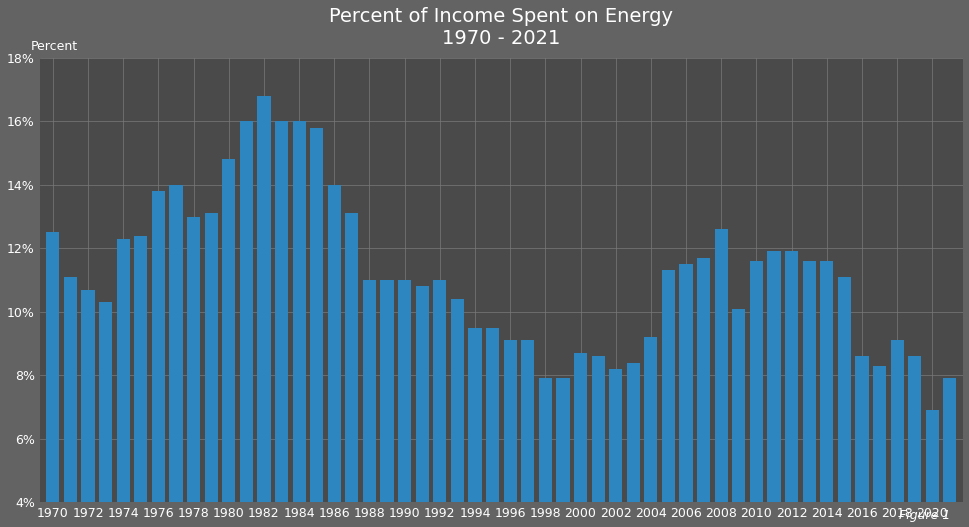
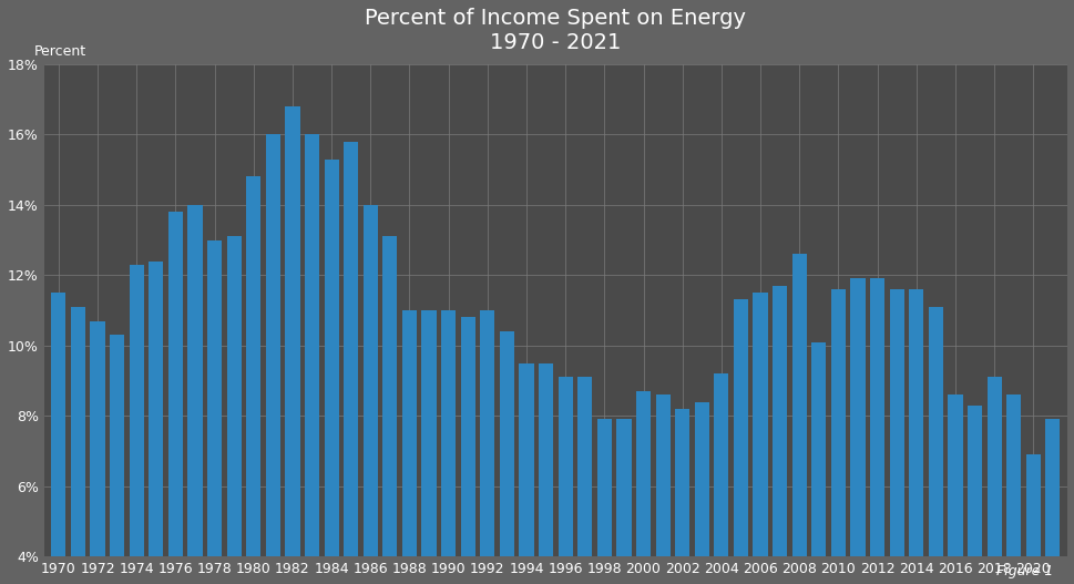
1970: 12.5% -> 11.5%
1984: 16.0% -> 15.3%
